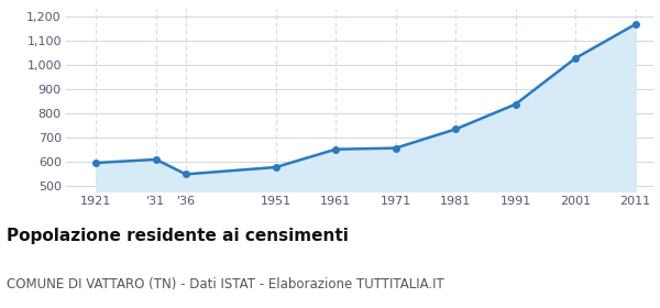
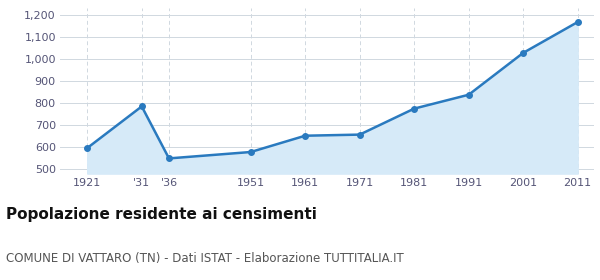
'31: 610 -> 785
1981: 735 -> 775
